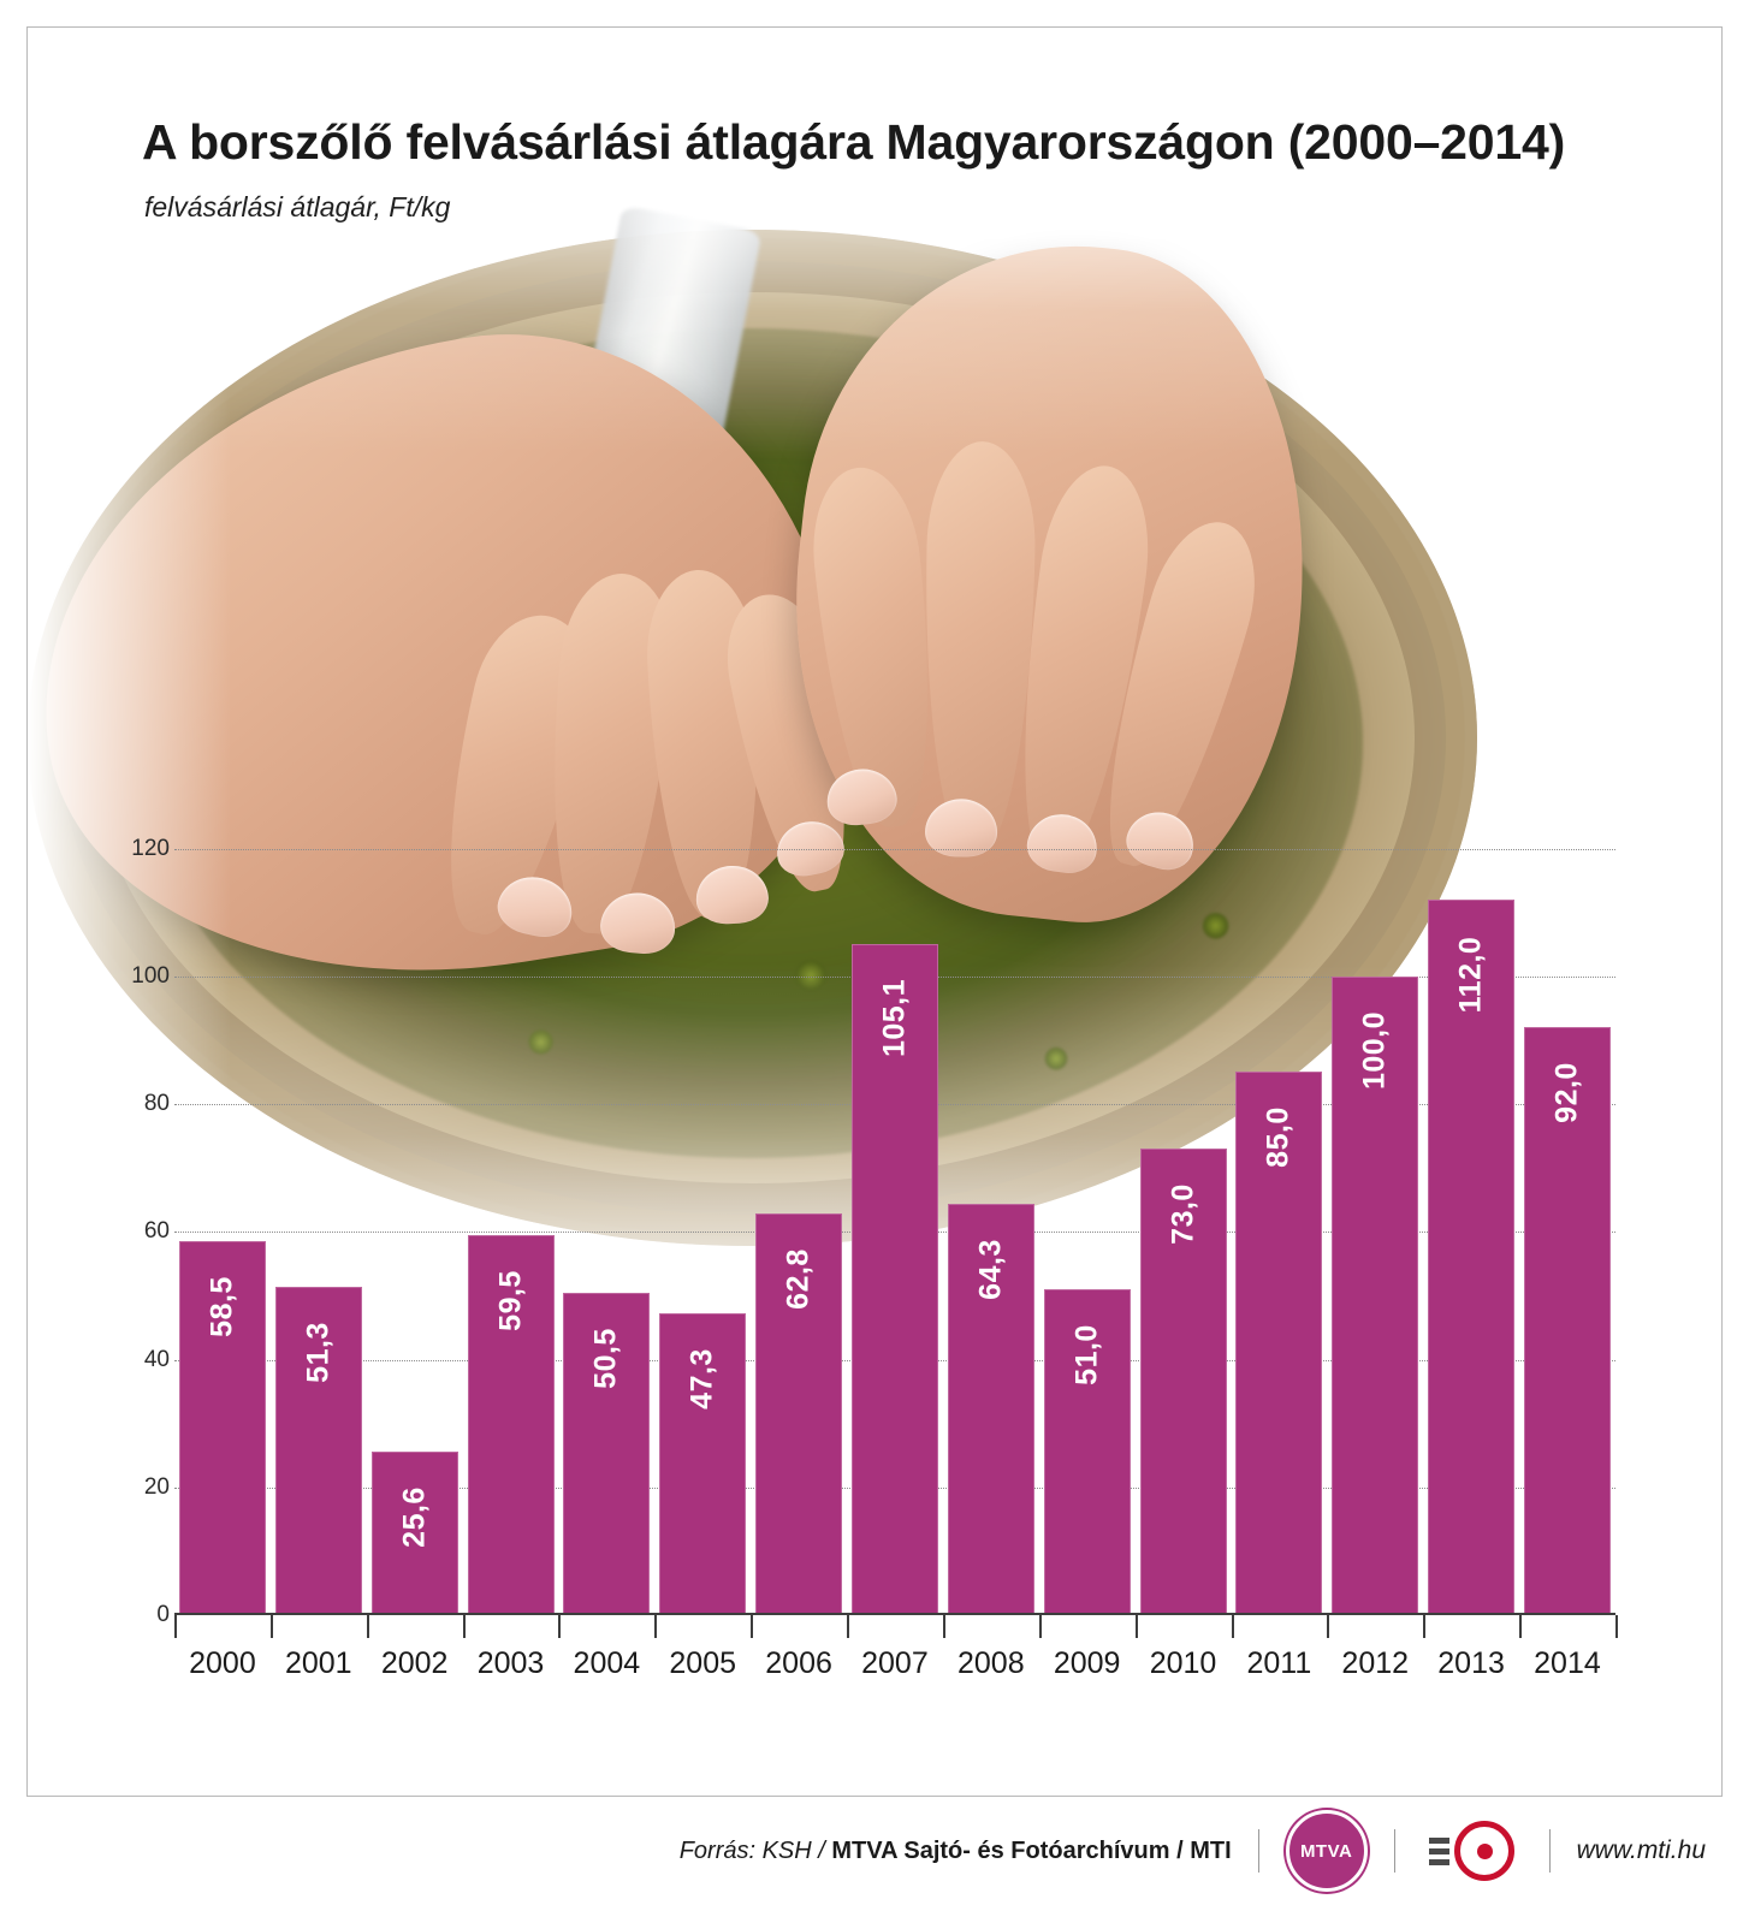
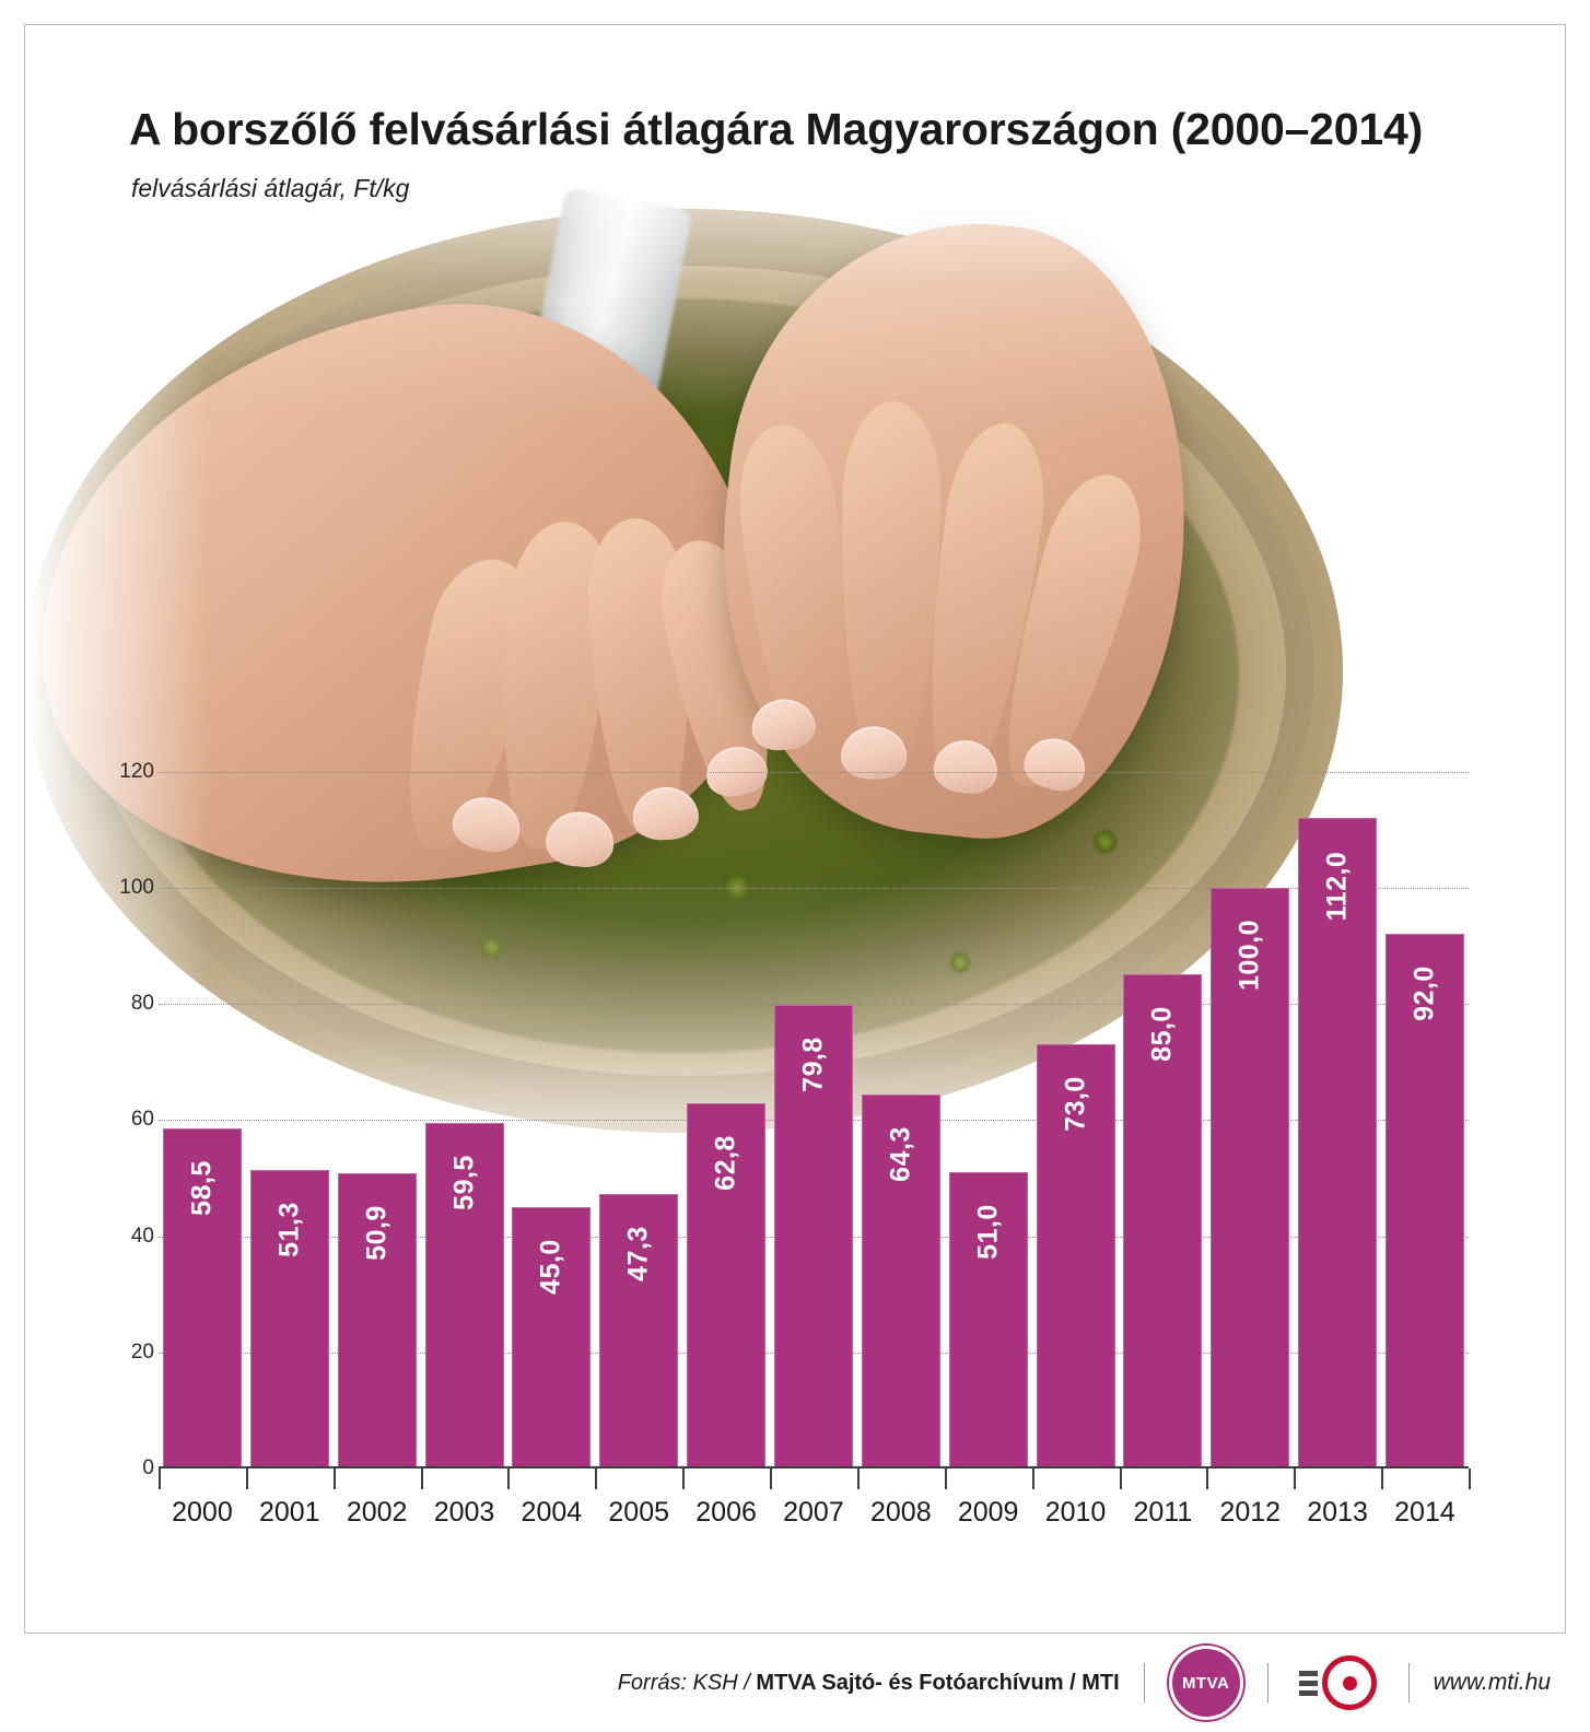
2002: 25,6 -> 50,9
2004: 50,5 -> 45,0
2007: 105,1 -> 79,8
